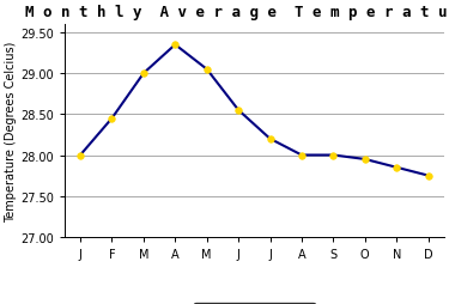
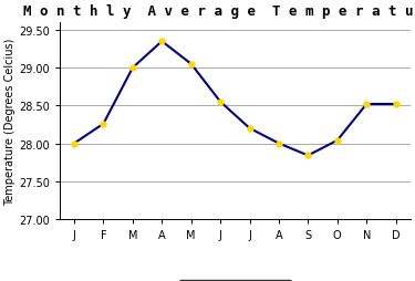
F: 28.45 -> 28.26
S: 28.00 -> 27.84
O: 27.95 -> 28.04
N: 27.85 -> 28.52
D: 27.75 -> 28.52
